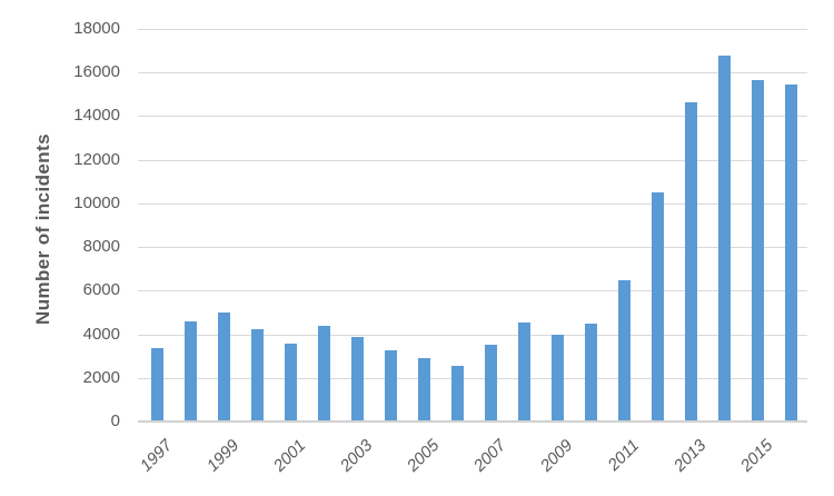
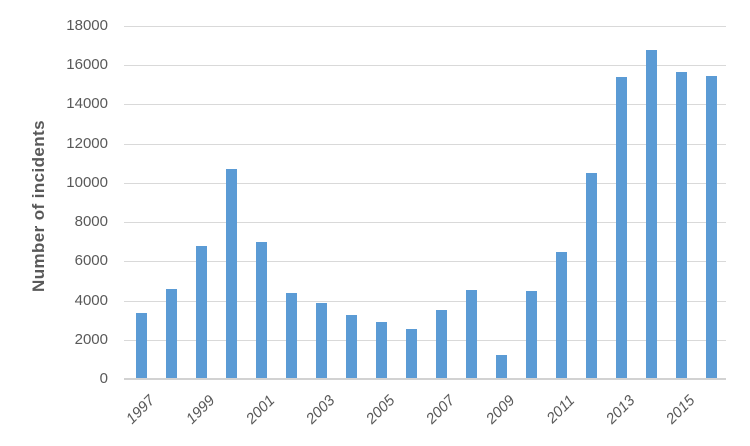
1999: 5000 -> 6800
2000: 4200 -> 10700
2001: 3600 -> 7000
2009: 4000 -> 1200
2013: 14600 -> 15400
